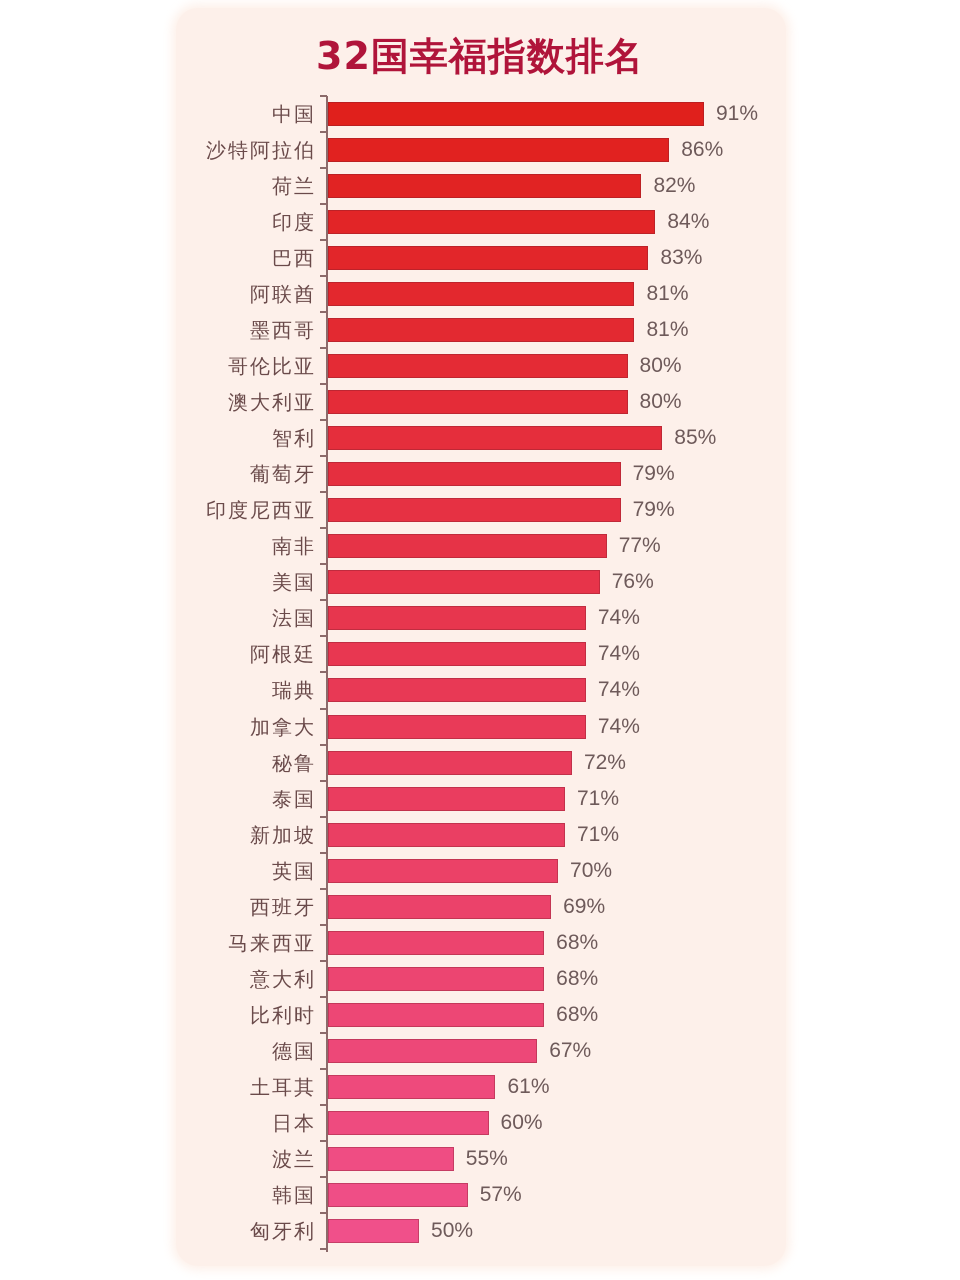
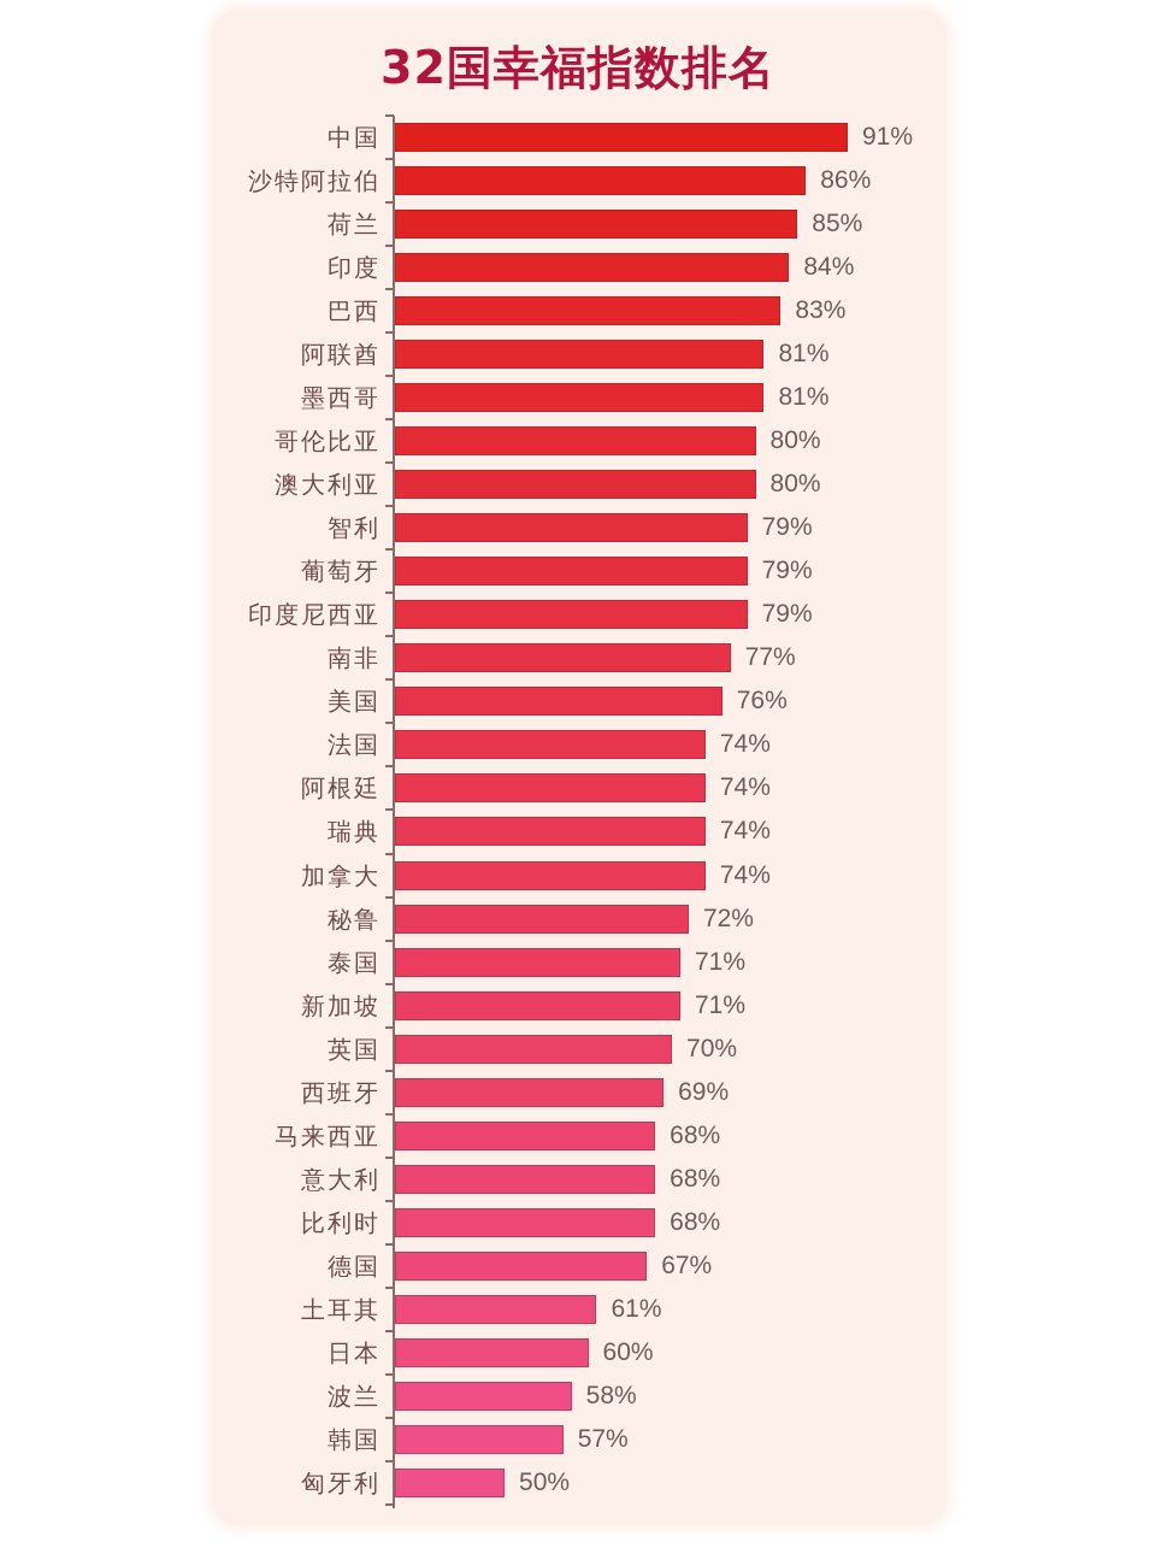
荷兰: 82% -> 85%
智利: 85% -> 79%
波兰: 55% -> 58%
